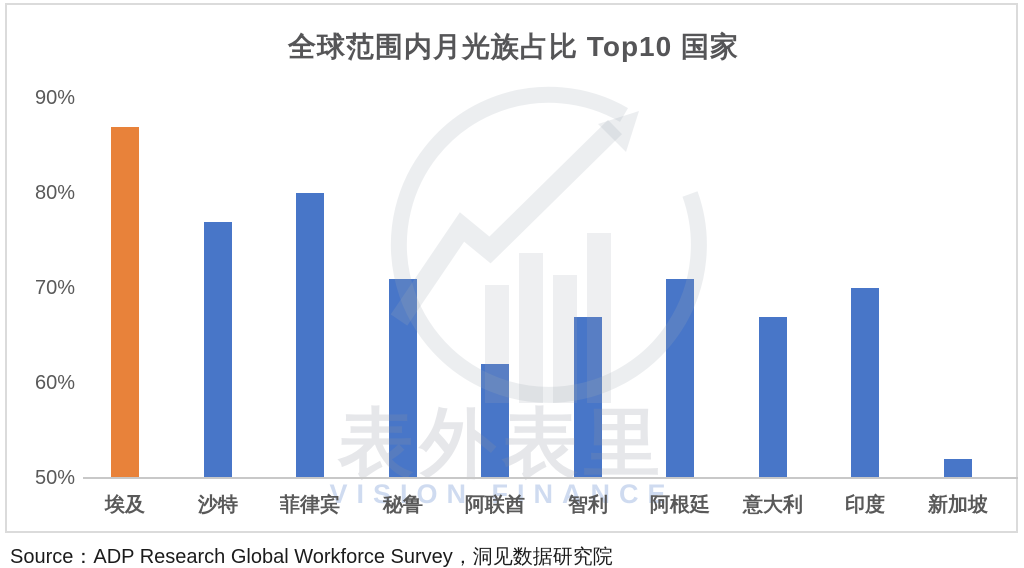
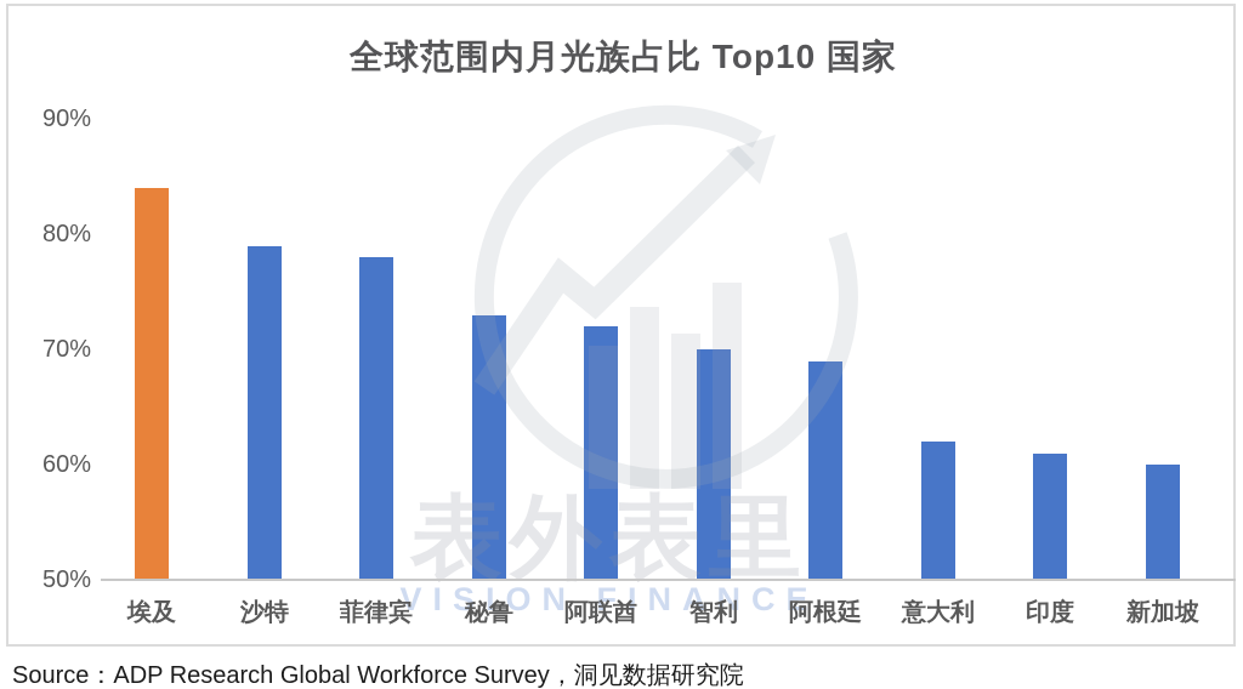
埃及: 87% -> 84%
沙特: 77% -> 79%
菲律宾: 80% -> 78%
秘鲁: 71% -> 73%
阿联酋: 62% -> 72%
智利: 67% -> 70%
阿根廷: 71% -> 69%
意大利: 67% -> 62%
印度: 70% -> 61%
新加坡: 52% -> 60%
